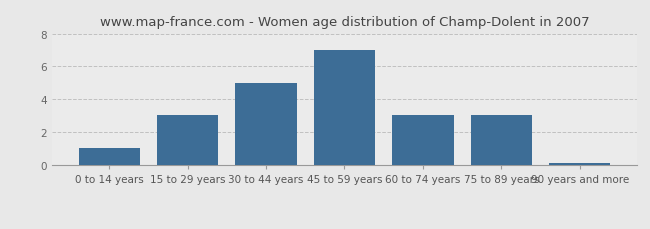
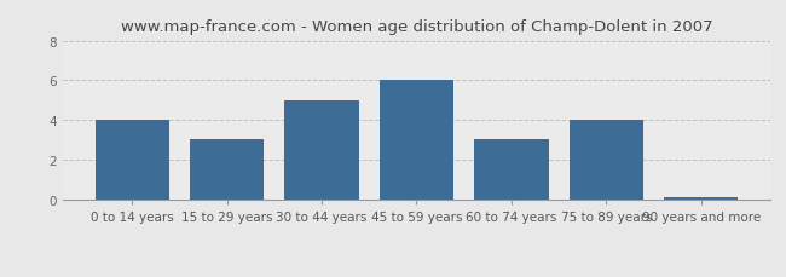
0 to 14 years: 1.0 -> 4.0
45 to 59 years: 7.0 -> 6.0
75 to 89 years: 3.0 -> 4.0
